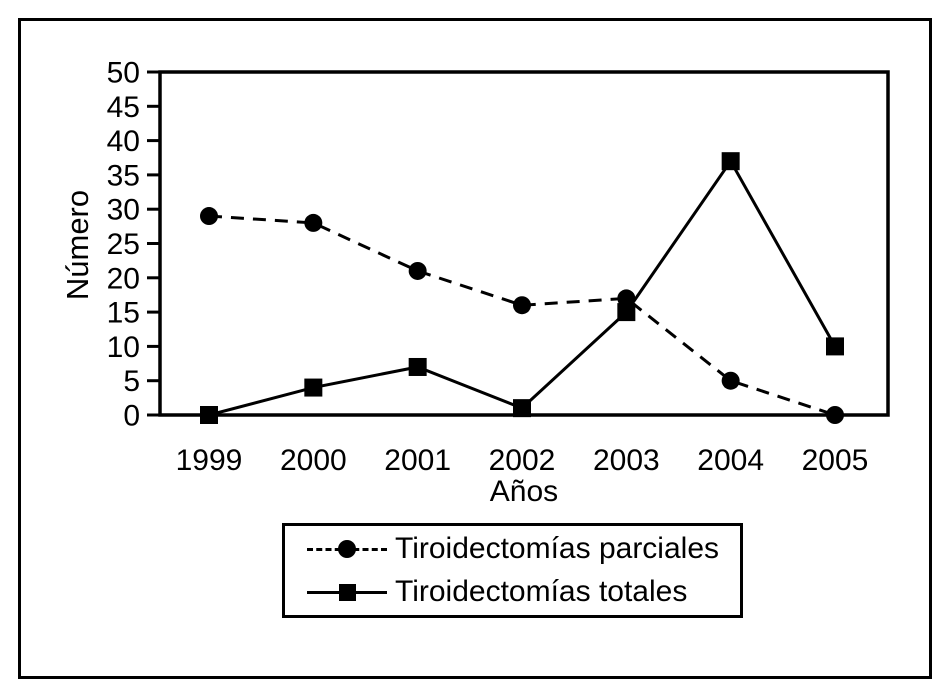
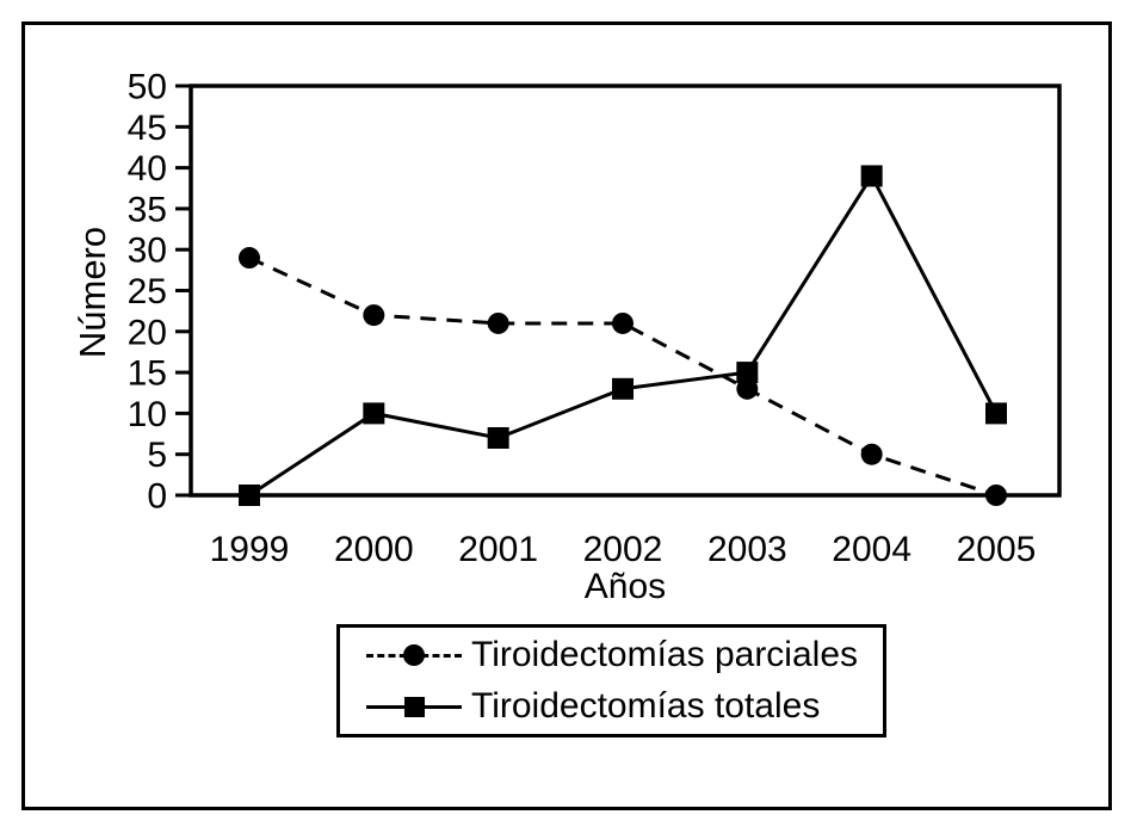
Tiroidectomías parciales/2000: 28 -> 22
Tiroidectomías totales/2000: 4 -> 10
Tiroidectomías parciales/2002: 16 -> 21
Tiroidectomías totales/2002: 1 -> 13
Tiroidectomías parciales/2003: 17 -> 13
Tiroidectomías totales/2004: 37 -> 39
